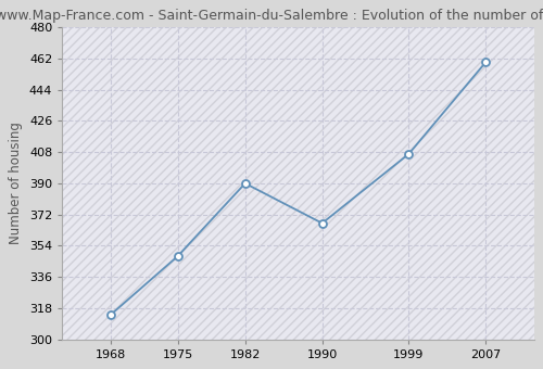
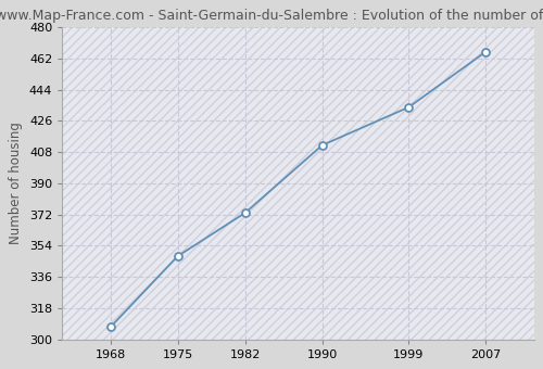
1968: 314 -> 307
1982: 390 -> 373
1990: 367 -> 412
1999: 407 -> 434
2007: 460 -> 466
